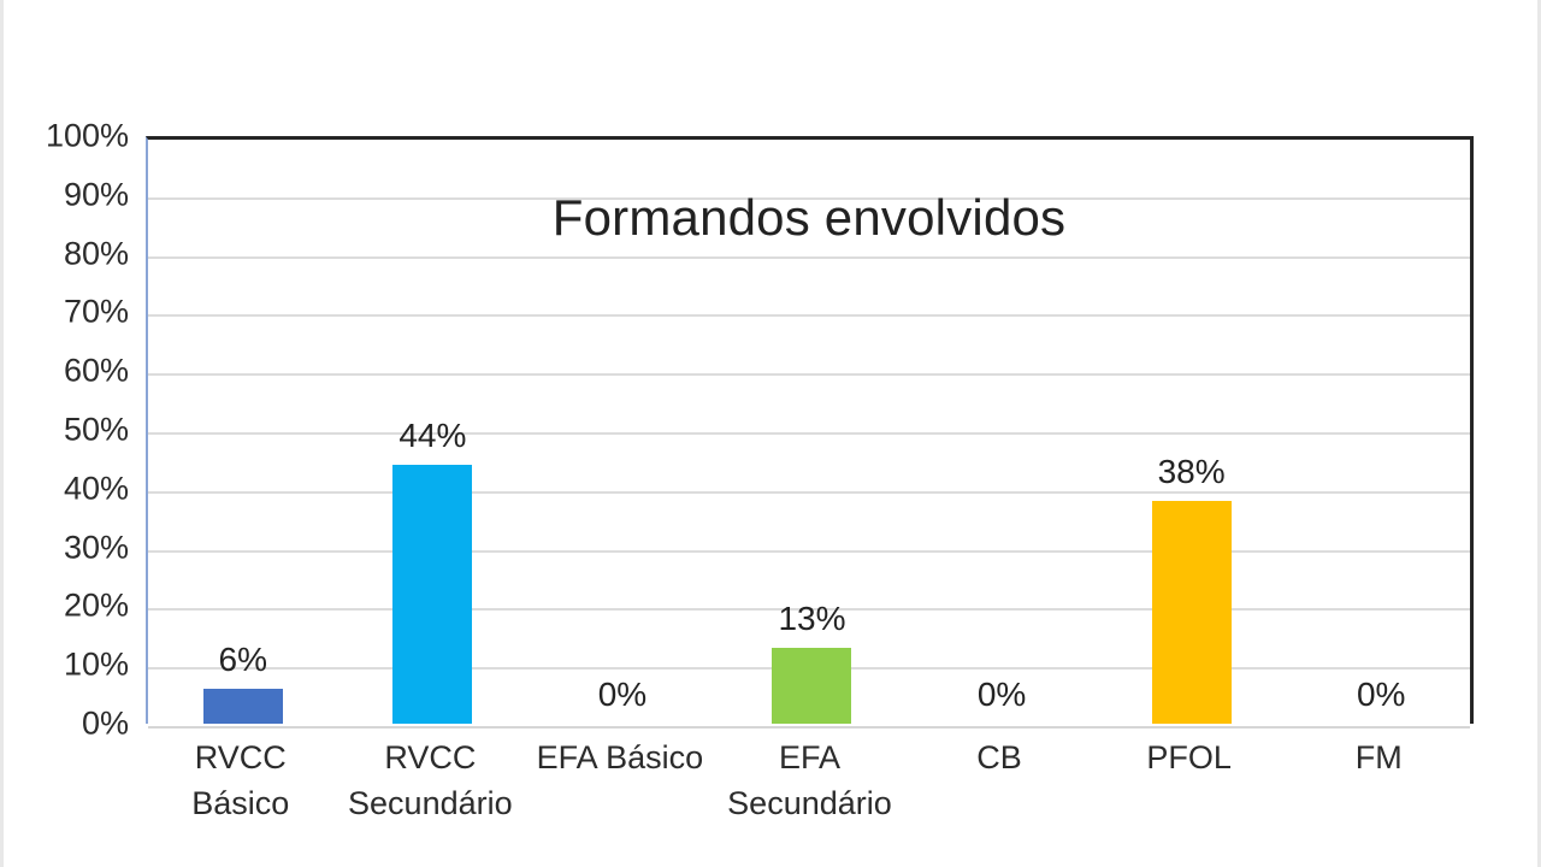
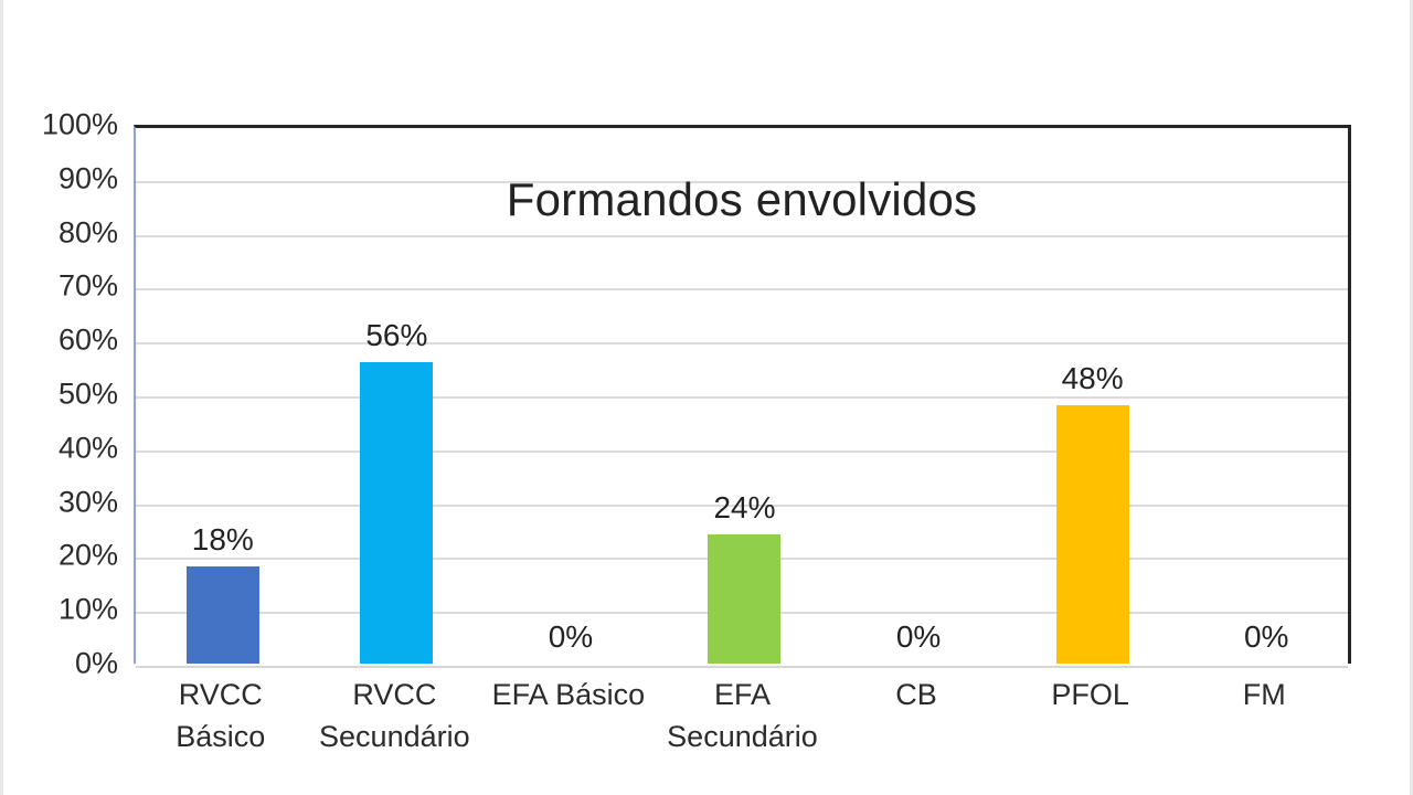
RVCC Básico: 6% -> 18%
RVCC Secundário: 44% -> 56%
EFA Secundário: 13% -> 24%
PFOL: 38% -> 48%
